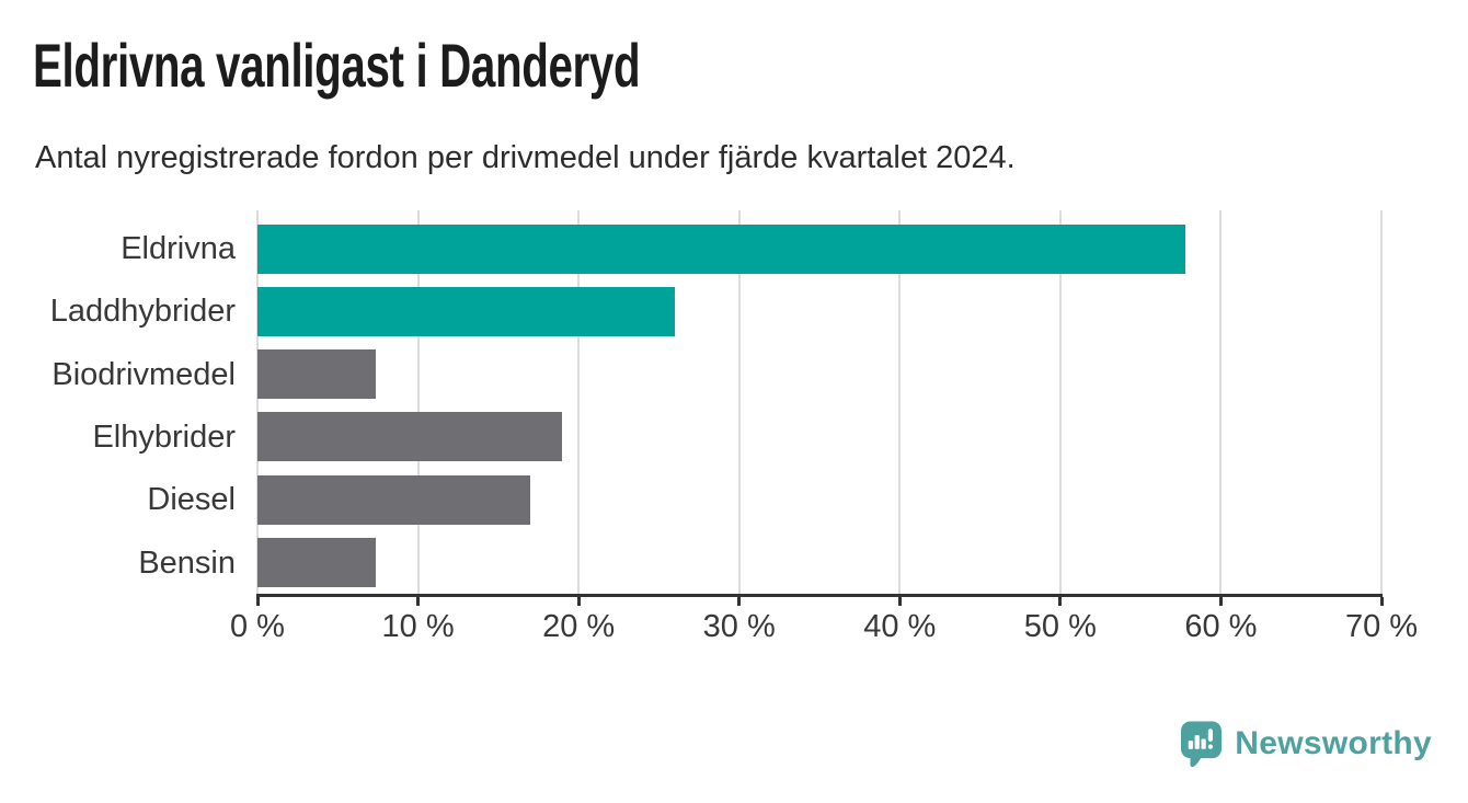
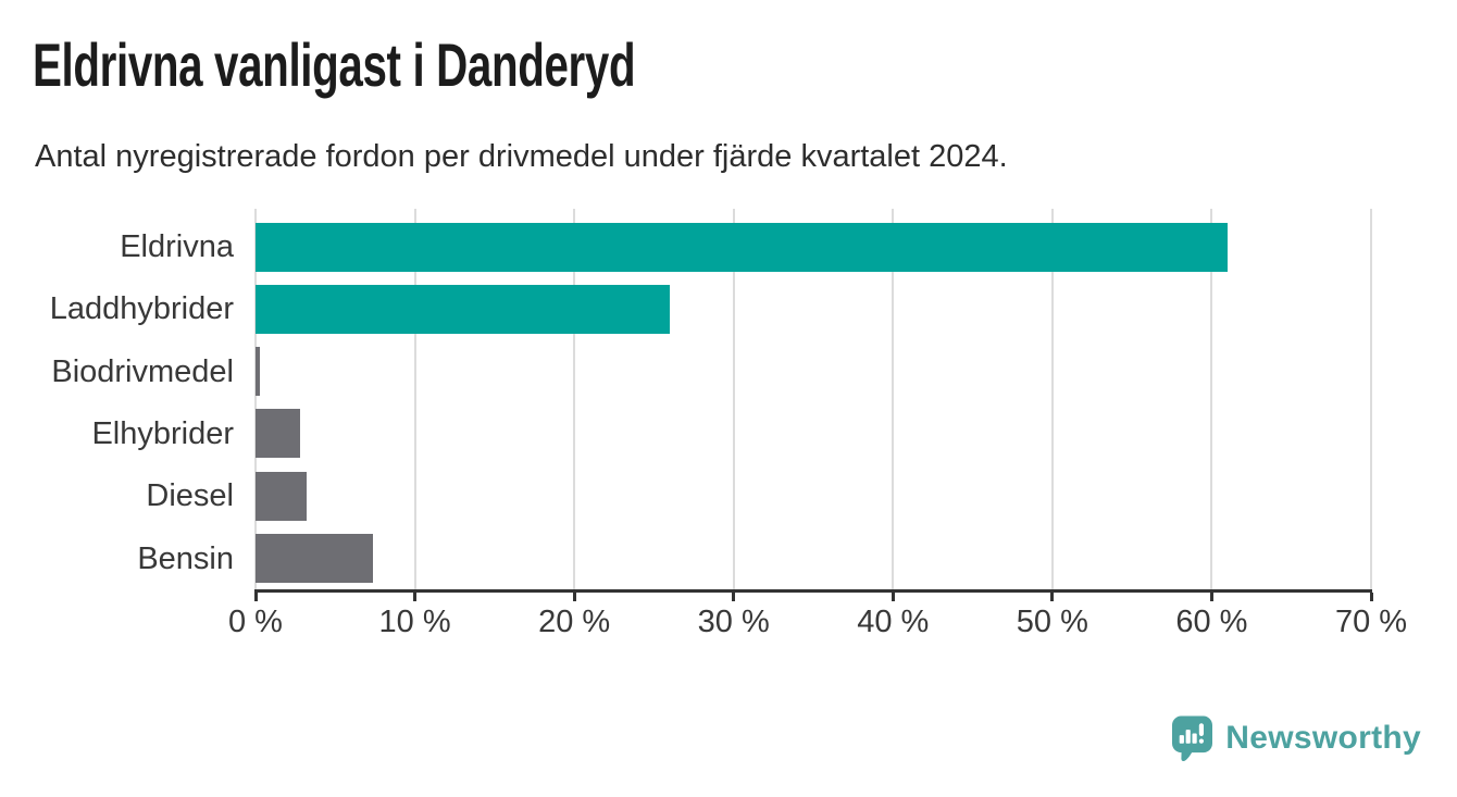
Eldrivna: 57.8% -> 61.0%
Biodrivmedel: 7.4% -> 0.3%
Elhybrider: 19.0% -> 2.8%
Diesel: 17.0% -> 3.2%
